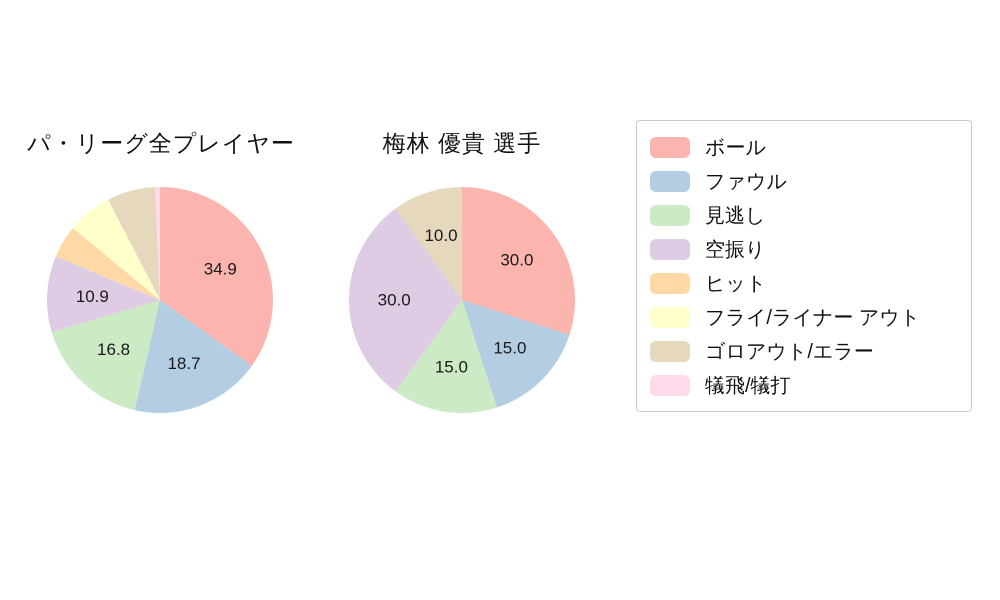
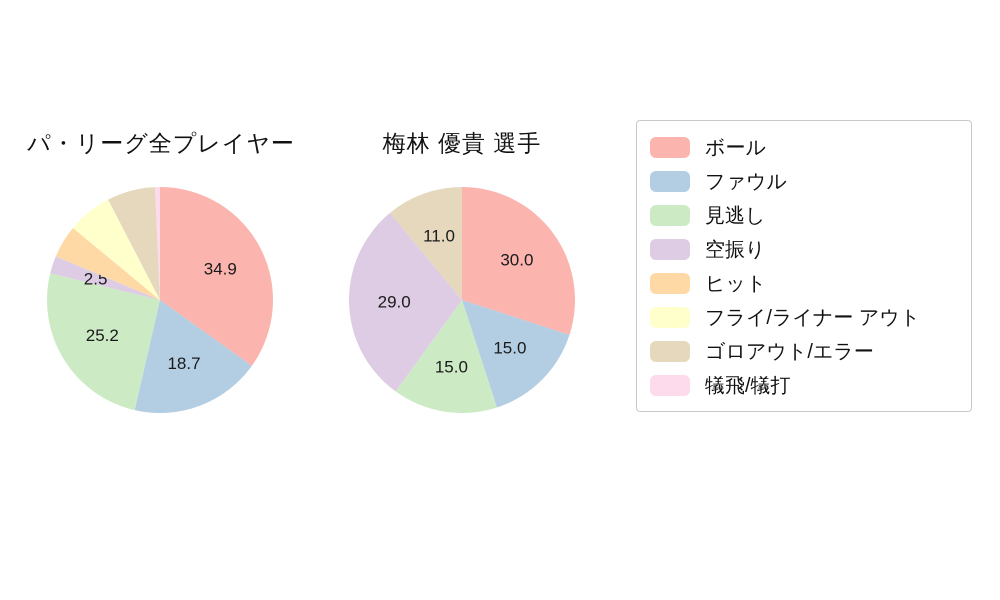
パ・リーグ全プレイヤー/見逃し: 16.8 -> 25.2
パ・リーグ全プレイヤー/空振り: 10.9 -> 2.5
梅林 優貴 選手/空振り: 30.0 -> 29.0
梅林 優貴 選手/ゴロアウト/エラー: 10.0 -> 11.0
